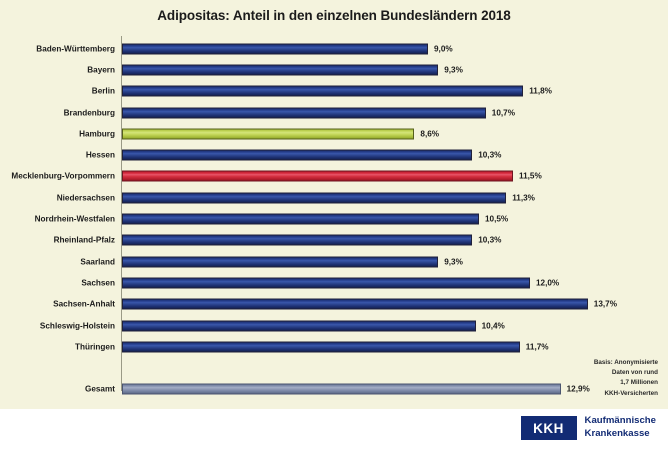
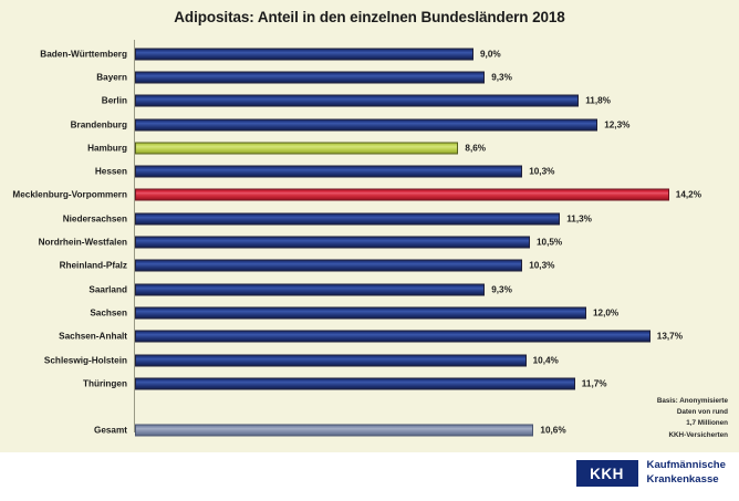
Brandenburg: 10,7% -> 12,3%
Mecklenburg-Vorpommern: 11,5% -> 14,2%
Gesamt: 12,9% -> 10,6%
